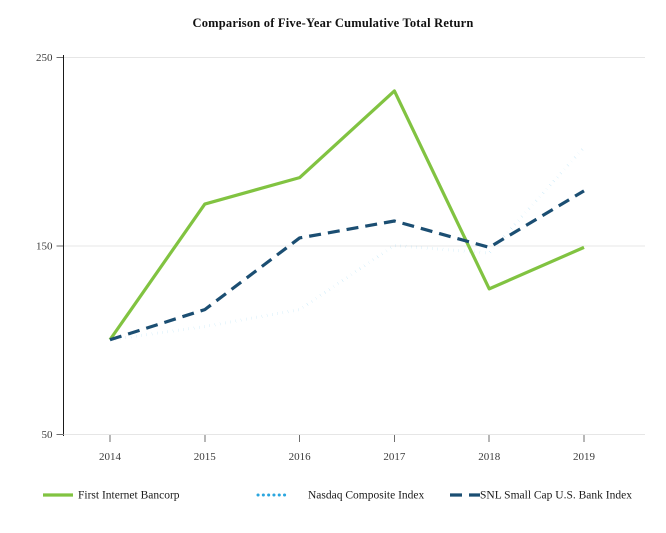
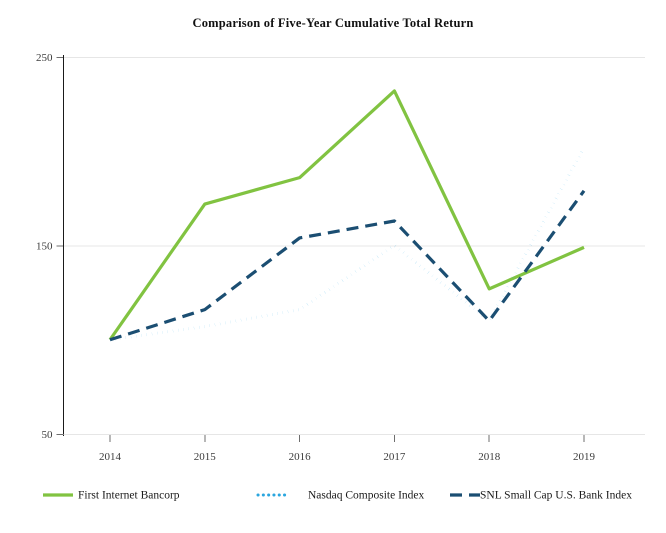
Nasdaq Composite Index/2018: 146 -> 110
SNL Small Cap U.S. Bank Index/2018: 149 -> 110
